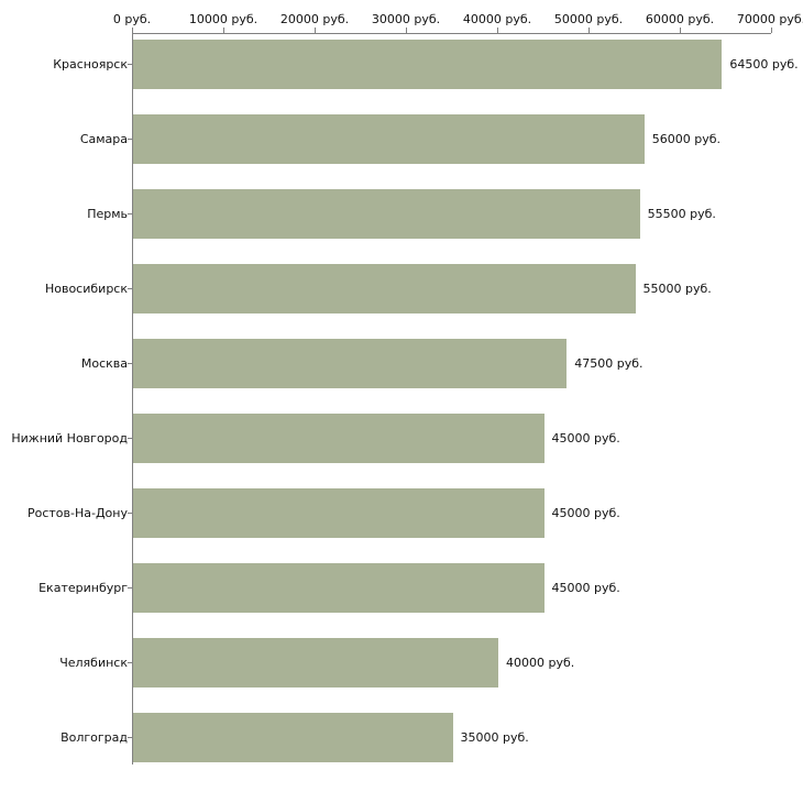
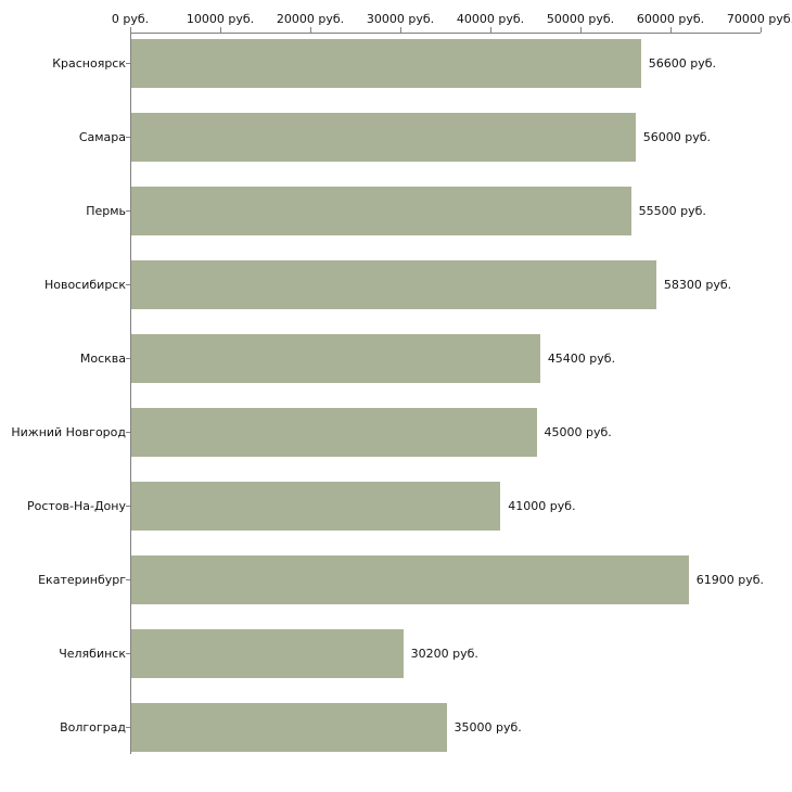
Красноярск: 64500 -> 56600
Новосибирск: 55000 -> 58300
Москва: 47500 -> 45400
Ростов-На-Дону: 45000 -> 41000
Екатеринбург: 45000 -> 61900
Челябинск: 40000 -> 30200
